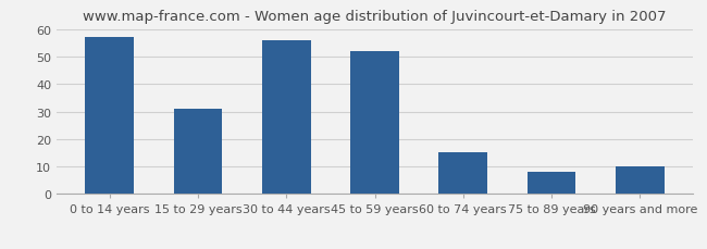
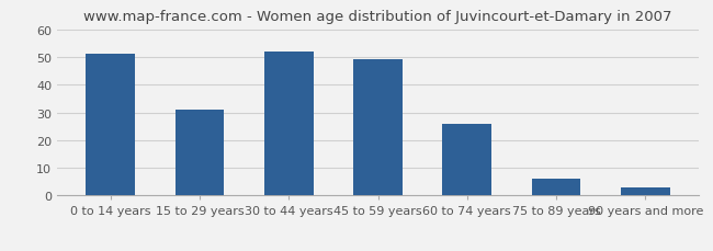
0 to 14 years: 57 -> 51
30 to 44 years: 56 -> 52
45 to 59 years: 52 -> 49
60 to 74 years: 15 -> 26
75 to 89 years: 8 -> 6
90 years and more: 10 -> 3
